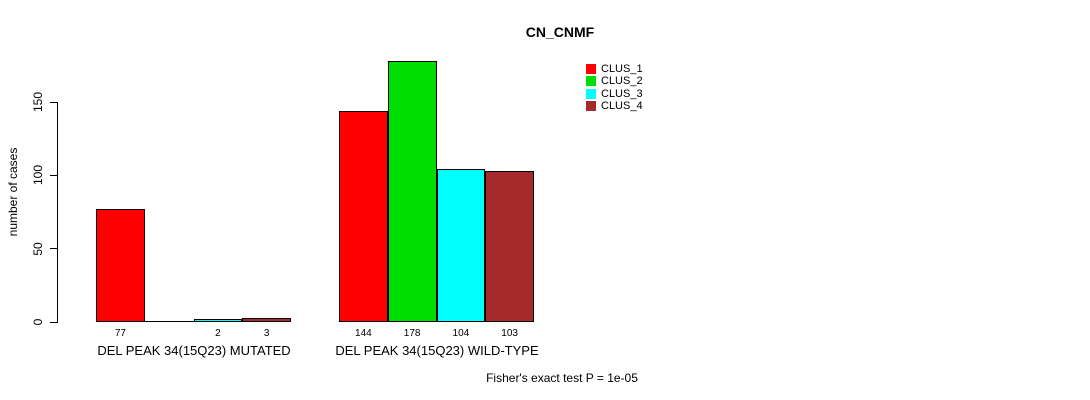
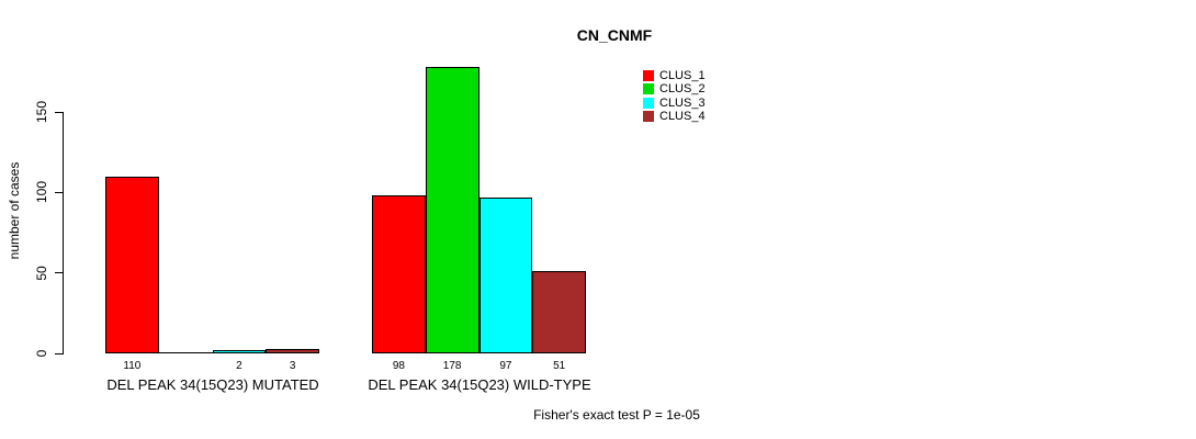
CLUS_1/DEL PEAK 34(15Q23) MUTATED: 77 -> 110
CLUS_1/DEL PEAK 34(15Q23) WILD-TYPE: 144 -> 98
CLUS_3/DEL PEAK 34(15Q23) WILD-TYPE: 104 -> 97
CLUS_4/DEL PEAK 34(15Q23) WILD-TYPE: 103 -> 51
